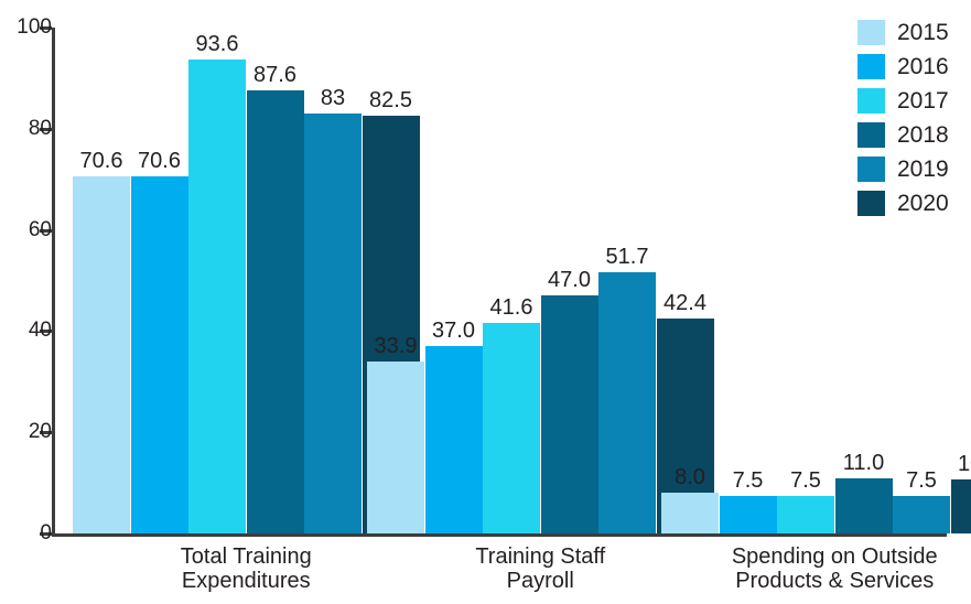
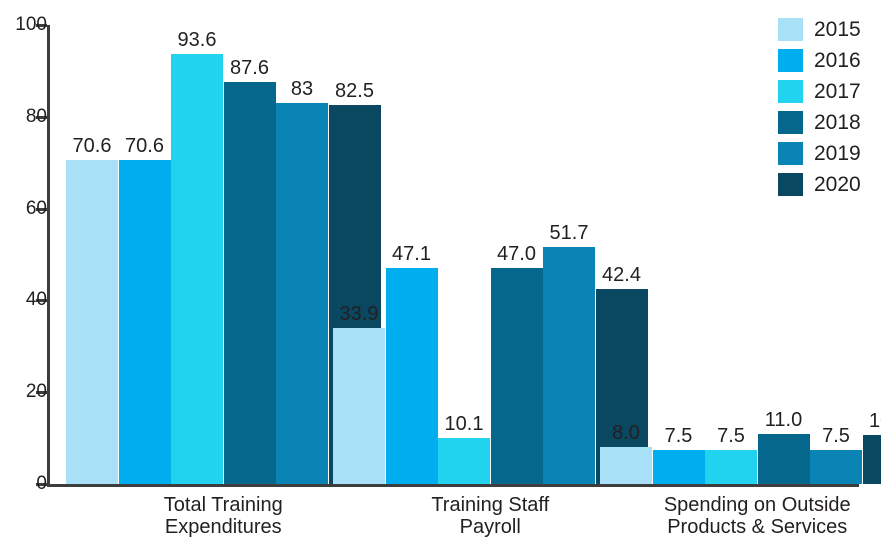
2016/Training Staff Payroll: 37.0 -> 47.1
2017/Training Staff Payroll: 41.6 -> 10.1
